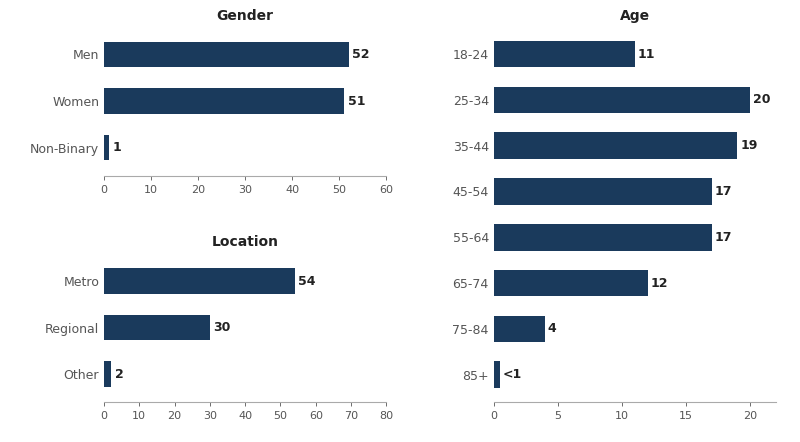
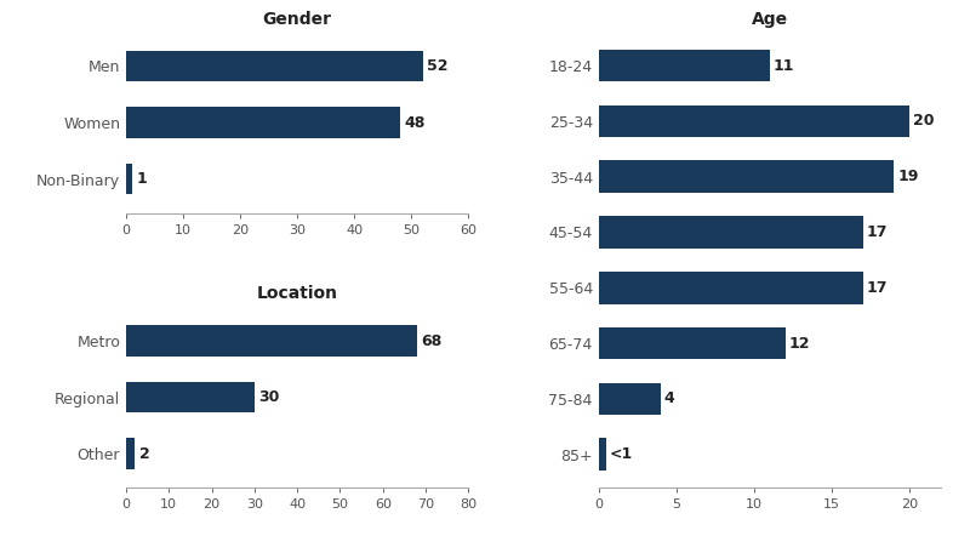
Gender/Women: 51 -> 48
Location/Metro: 54 -> 68
